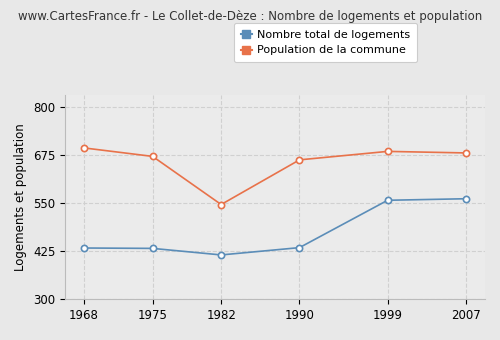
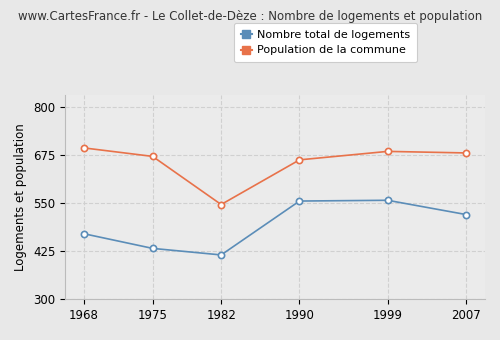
Nombre total de logements/1968: 433 -> 470
Nombre total de logements/1990: 434 -> 555
Nombre total de logements/2007: 561 -> 520
